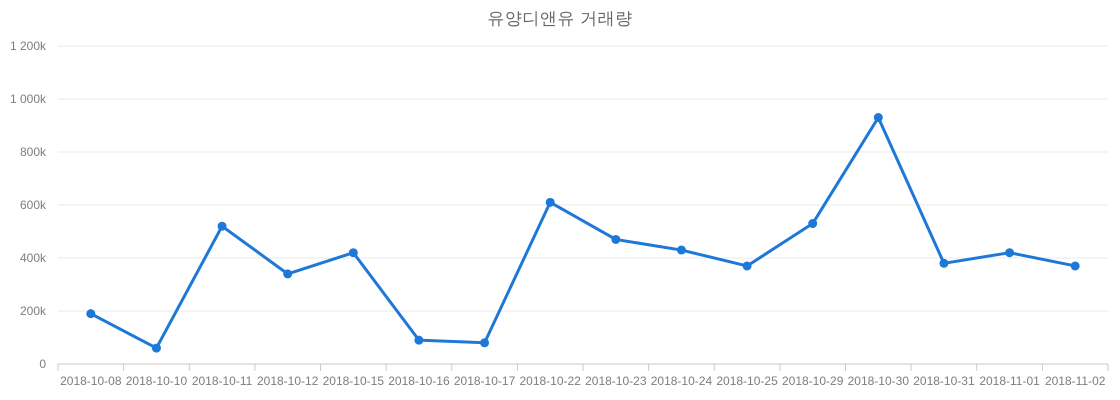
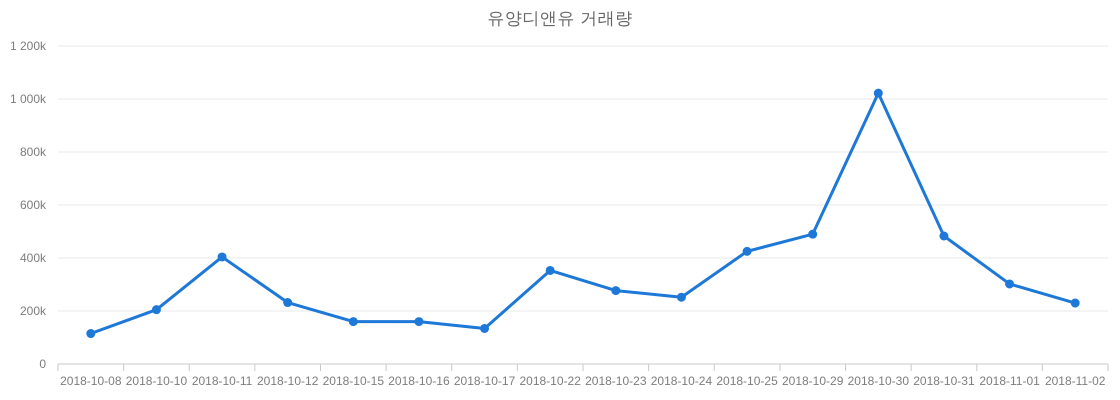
2018-10-08: 190k -> 120k
2018-10-10: 60k -> 200k
2018-10-11: 520k -> 400k
2018-10-12: 340k -> 230k
2018-10-15: 420k -> 160k
2018-10-16: 90k -> 160k
2018-10-17: 80k -> 130k
2018-10-22: 610k -> 350k
2018-10-23: 470k -> 280k
2018-10-24: 430k -> 250k
2018-10-25: 370k -> 420k
2018-10-29: 530k -> 490k
2018-10-30: 930k -> 1020k
2018-10-31: 380k -> 480k
2018-11-01: 420k -> 300k
2018-11-02: 370k -> 230k
